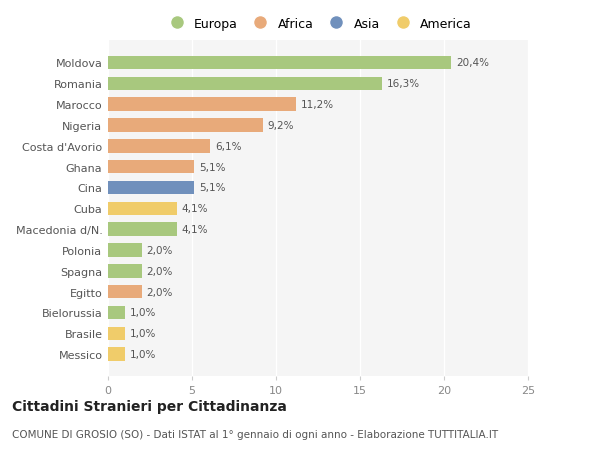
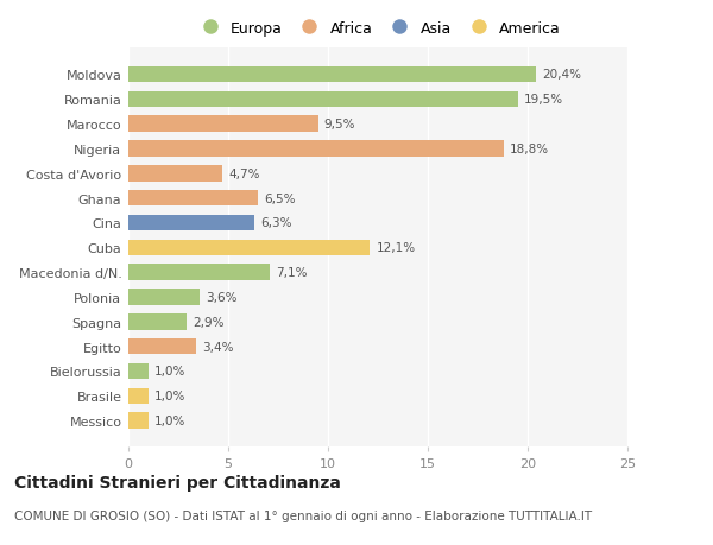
Romania: 16,3% -> 19,5%
Marocco: 11,2% -> 9,5%
Nigeria: 9,2% -> 18,8%
Costa d'Avorio: 6,1% -> 4,7%
Ghana: 5,1% -> 6,5%
Cina: 5,1% -> 6,3%
Cuba: 4,1% -> 12,1%
Macedonia d/N.: 4,1% -> 7,1%
Polonia: 2,0% -> 3,6%
Spagna: 2,0% -> 2,9%
Egitto: 2,0% -> 3,4%
